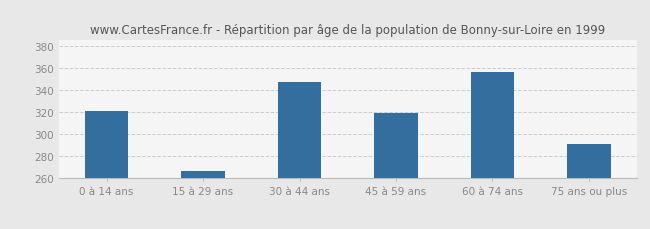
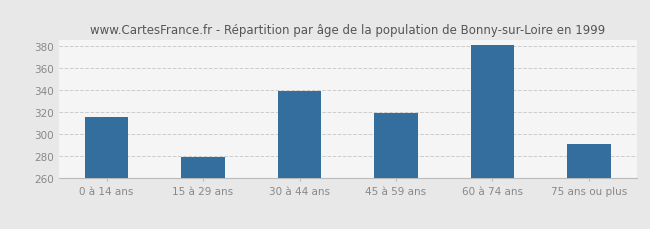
0 à 14 ans: 321 -> 316
15 à 29 ans: 267 -> 279
30 à 44 ans: 347 -> 339
60 à 74 ans: 356 -> 381
